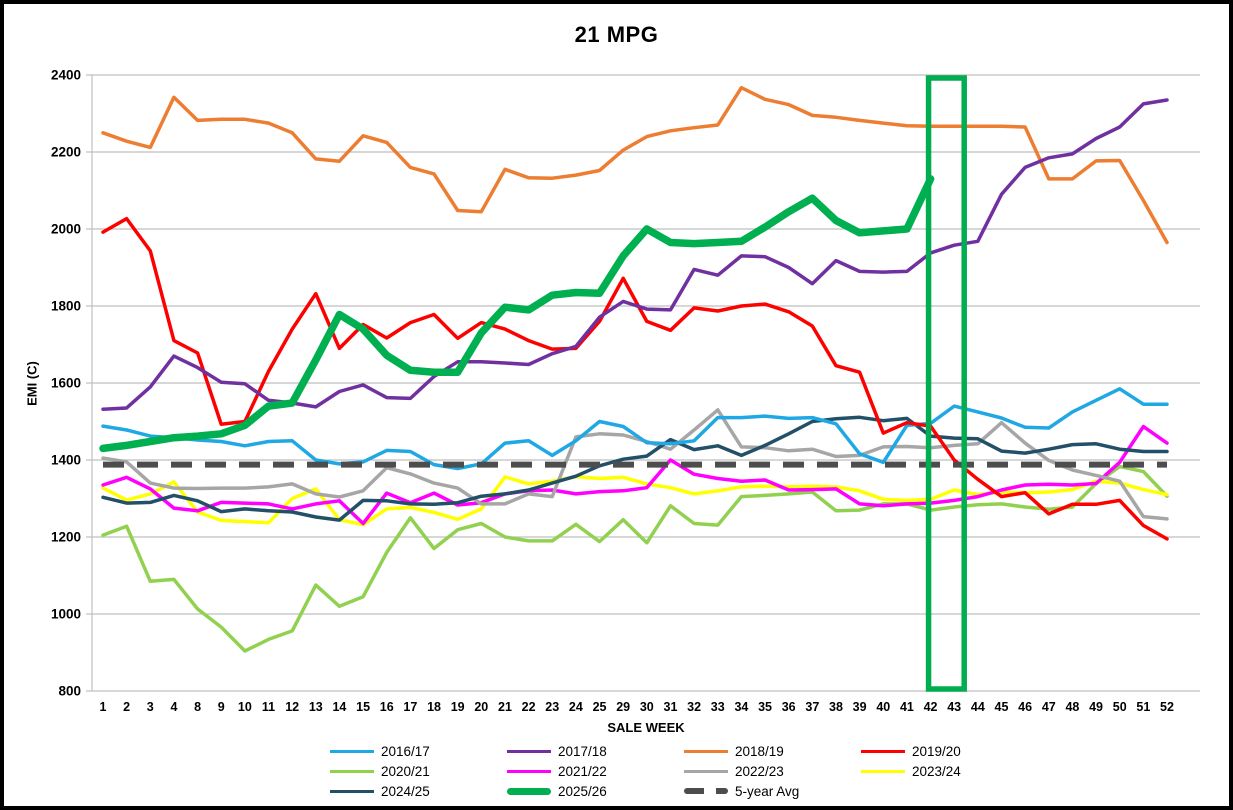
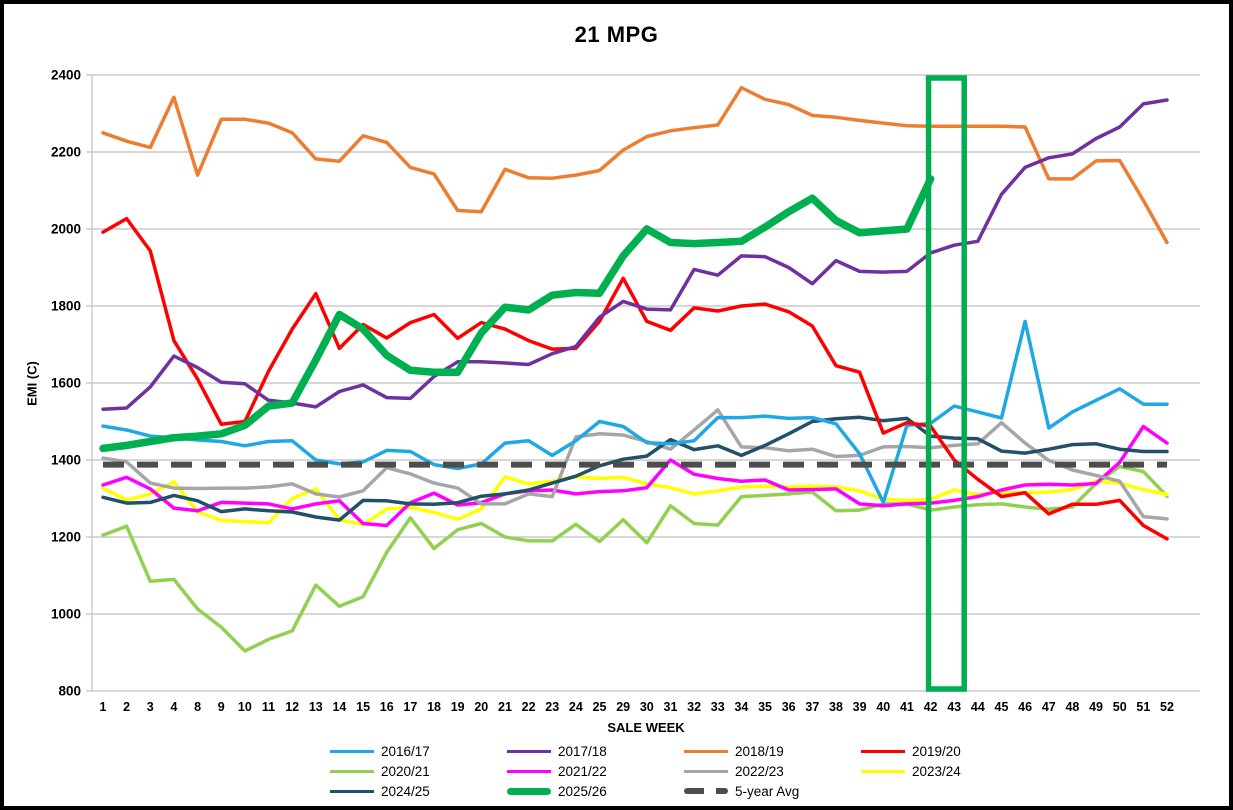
2018/19/8: 2280 -> 2140
2019/20/8: 1680 -> 1610
2021/22/16: 1310 -> 1230
2016/17/40: 1390 -> 1290
2016/17/46: 1480 -> 1760
